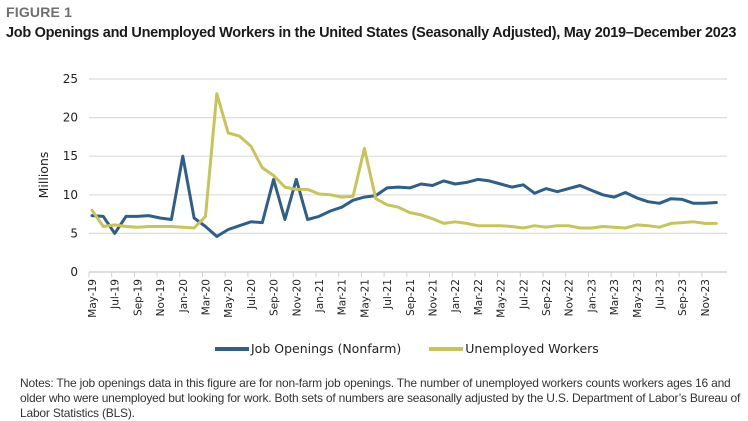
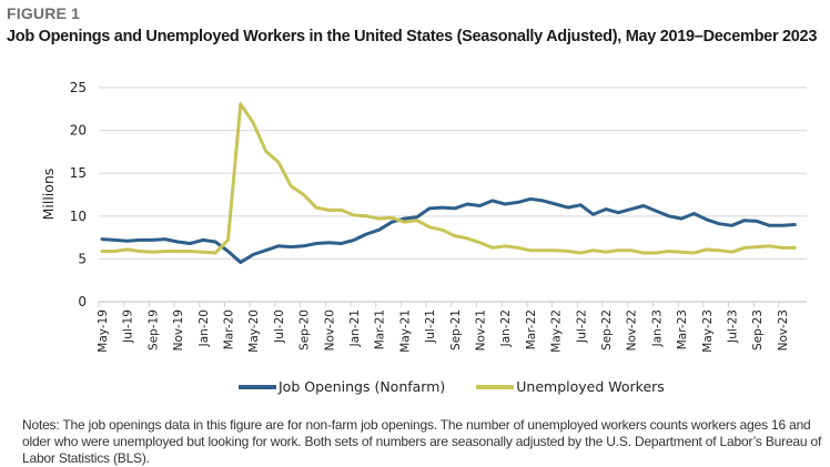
Unemployed Workers/May-19: 8 -> 6
Job Openings (Nonfarm)/Jul-19: 5 -> 7
Job Openings (Nonfarm)/Jan-20: 15 -> 7
Unemployed Workers/May-20: 18 -> 21
Job Openings (Nonfarm)/Sep-20: 12 -> 6
Job Openings (Nonfarm)/Nov-20: 12 -> 7
Unemployed Workers/May-21: 16 -> 9
